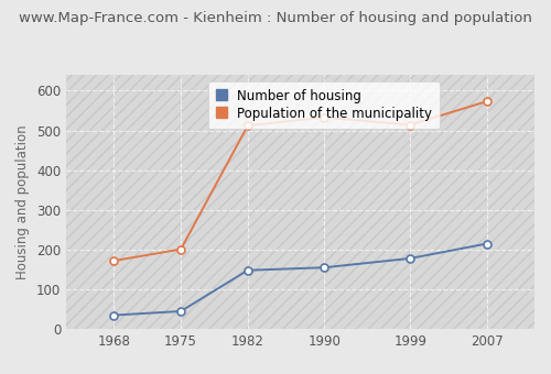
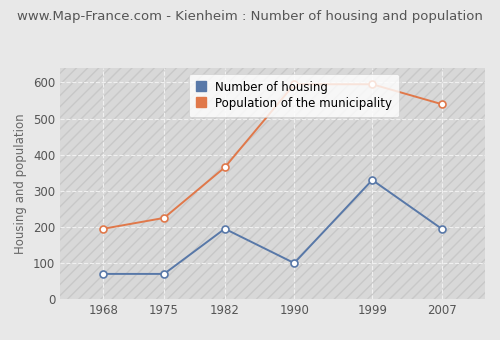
Number of housing/1968: 35 -> 70
Population of the municipality/1968: 172 -> 195
Number of housing/1975: 45 -> 70
Population of the municipality/1975: 201 -> 225
Number of housing/1982: 148 -> 195
Population of the municipality/1982: 512 -> 365
Number of housing/1990: 155 -> 100
Population of the municipality/1990: 533 -> 595
Number of housing/1999: 178 -> 330
Population of the municipality/1999: 514 -> 595
Number of housing/2007: 215 -> 195
Population of the municipality/2007: 573 -> 540
